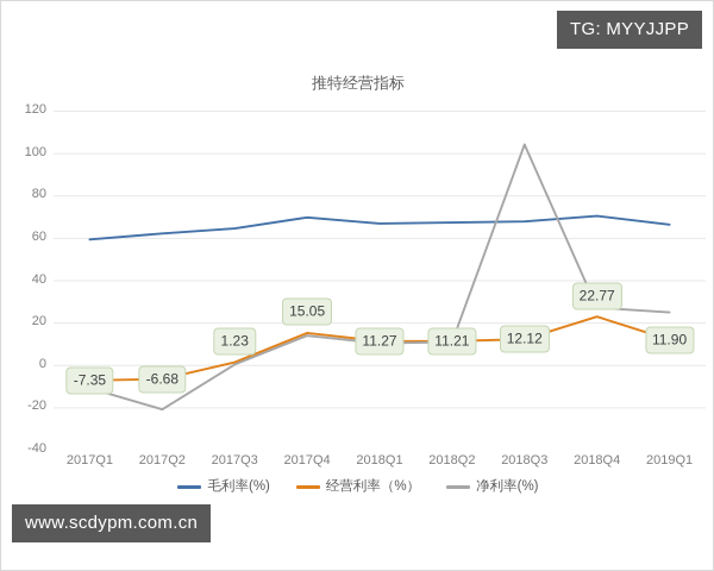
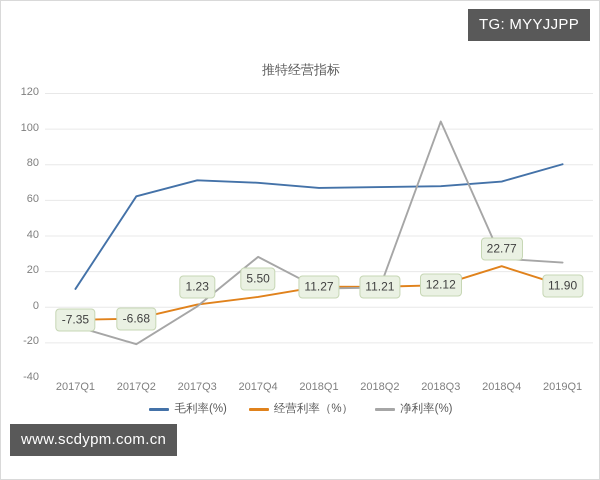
毛利率(%)/2017Q1: 59 -> 10
毛利率(%)/2017Q3: 64 -> 71
经营利率（%）/2017Q4: 15.05 -> 5.50
净利率(%)/2017Q4: 14 -> 28
毛利率(%)/2019Q1: 66 -> 80
